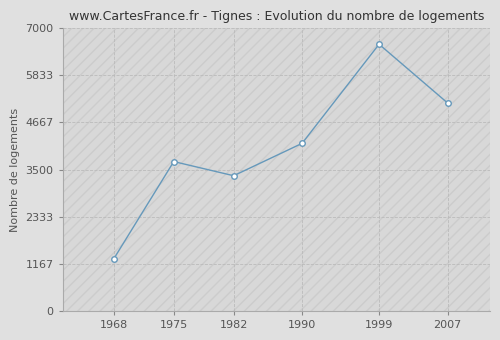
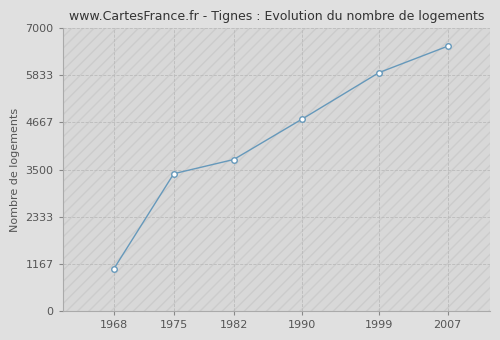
1968: 1300 -> 1050
1975: 3700 -> 3400
1982: 3350 -> 3750
1990: 4150 -> 4750
1999: 6600 -> 5900
2007: 5150 -> 6550
